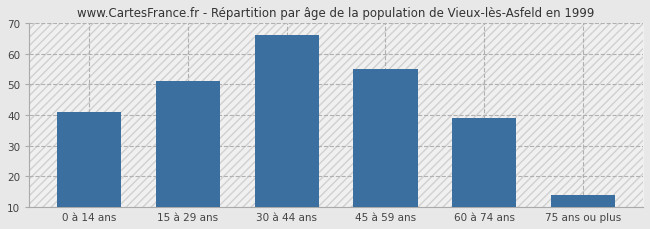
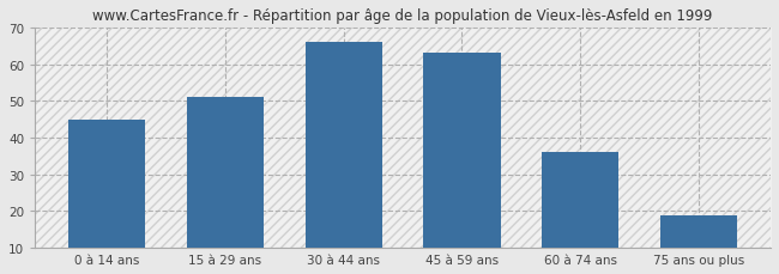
0 à 14 ans: 41 -> 45
45 à 59 ans: 55 -> 63
60 à 74 ans: 39 -> 36
75 ans ou plus: 14 -> 19
